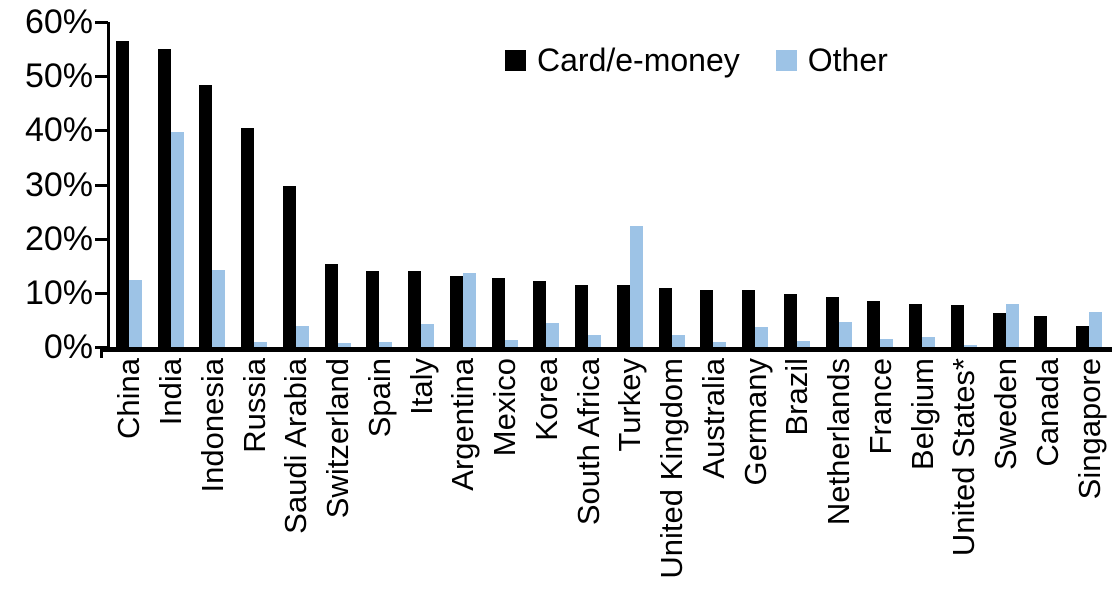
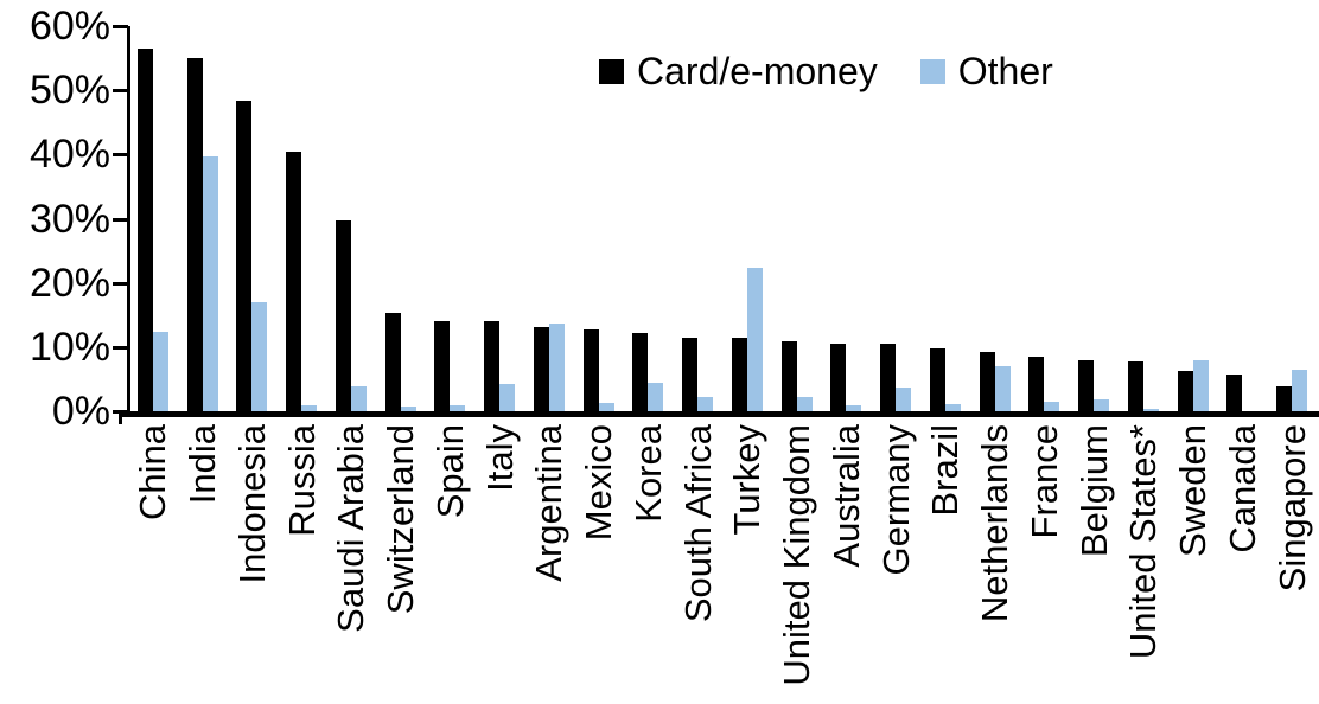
Other/Indonesia: 14% -> 17%
Other/Netherlands: 5% -> 7%
